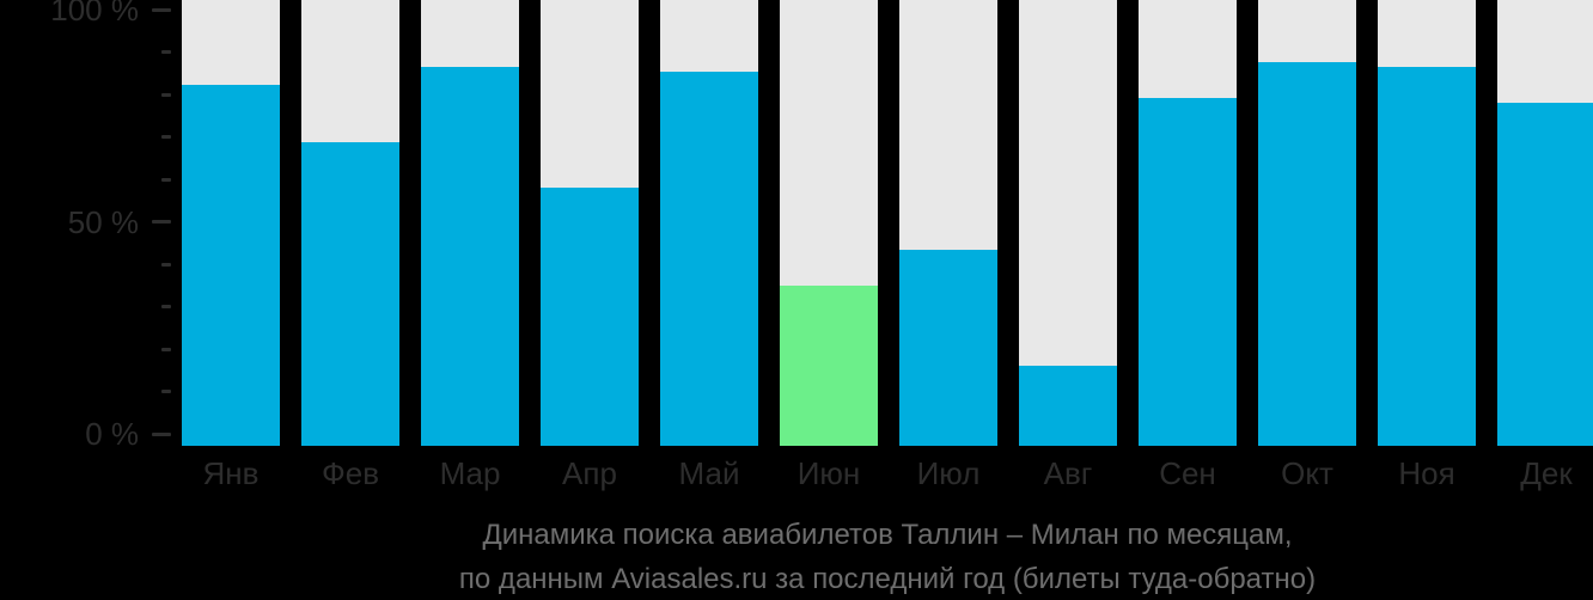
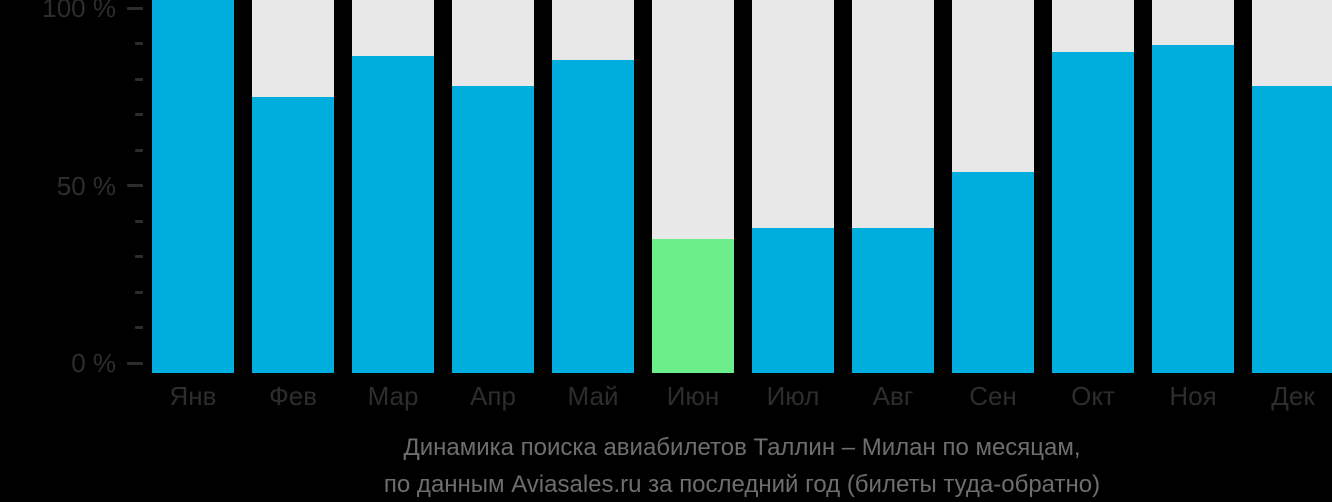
Янв: 81% -> 100%
Фев: 68% -> 74%
Апр: 58% -> 77%
Июл: 44% -> 39%
Авг: 18% -> 39%
Сен: 78% -> 54%
Ноя: 85% -> 88%
